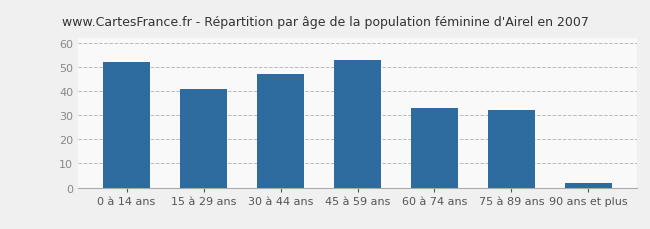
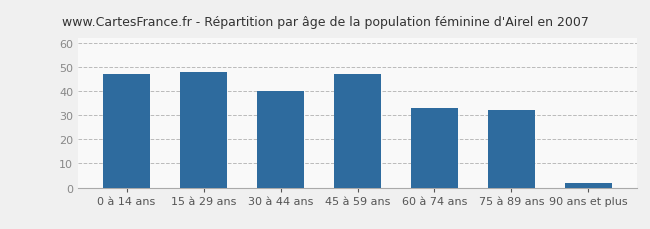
0 à 14 ans: 52 -> 47
15 à 29 ans: 41 -> 48
30 à 44 ans: 47 -> 40
45 à 59 ans: 53 -> 47
